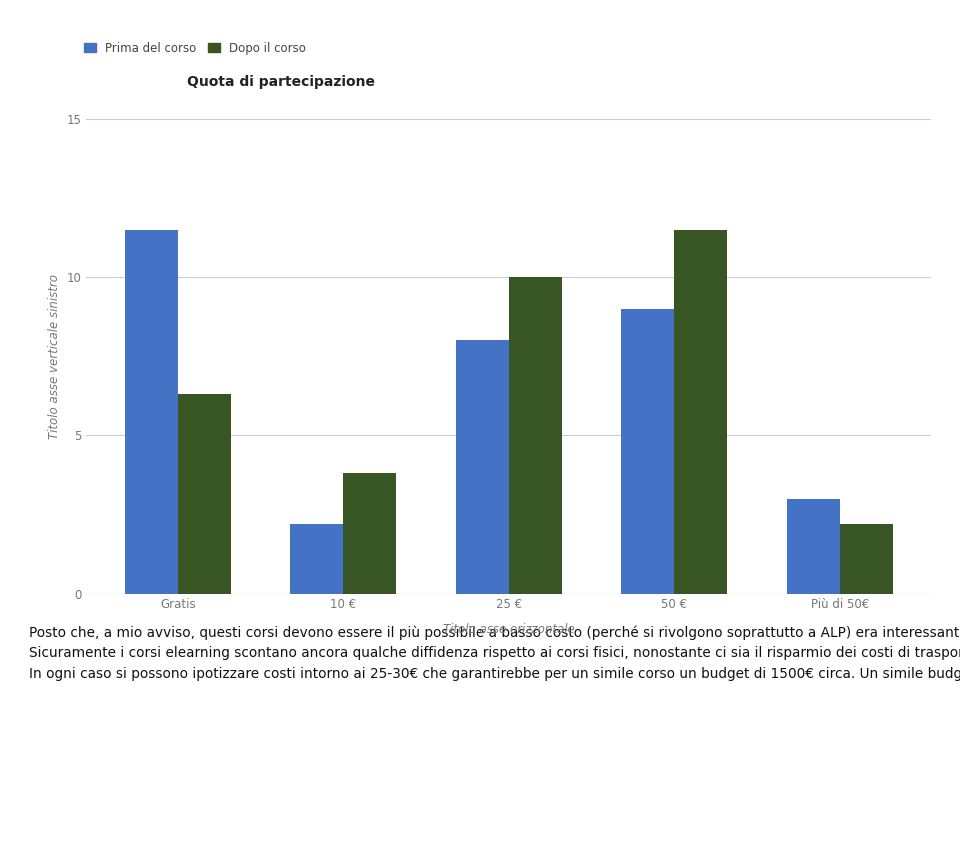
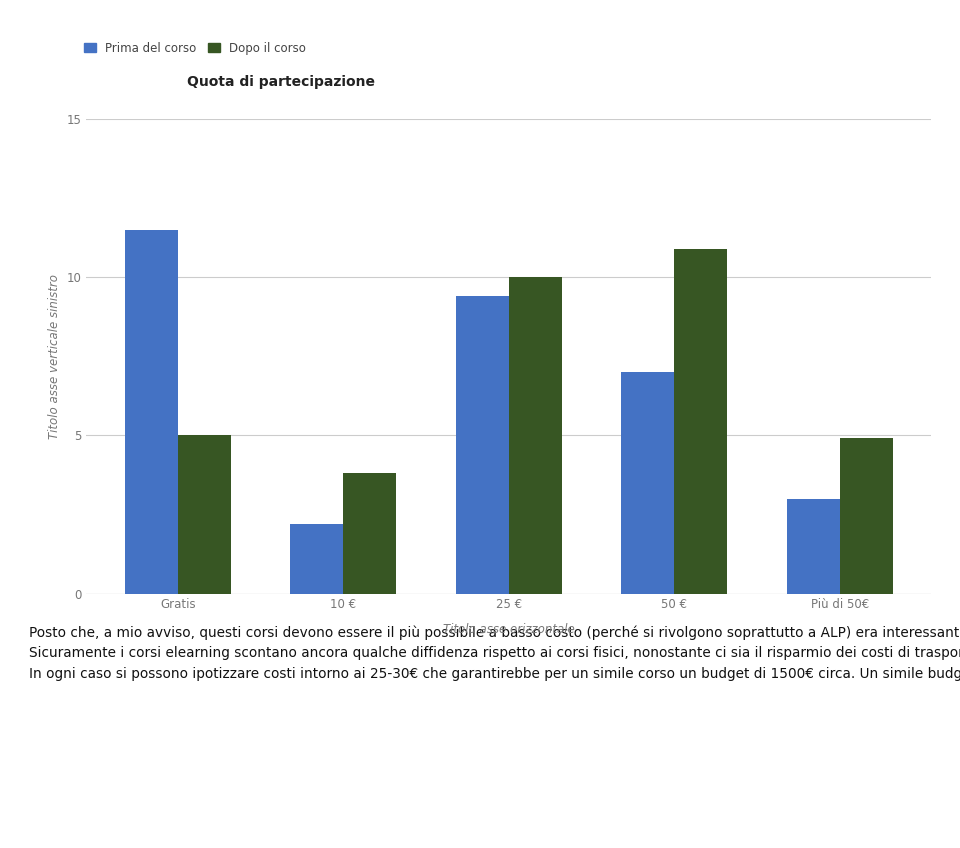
Dopo il corso/Gratis: 6.3 -> 5.0
Prima del corso/25 €: 8.0 -> 9.4
Prima del corso/50 €: 9.0 -> 7.0
Dopo il corso/50 €: 11.5 -> 10.9
Dopo il corso/Più di 50€: 2.2 -> 4.9
